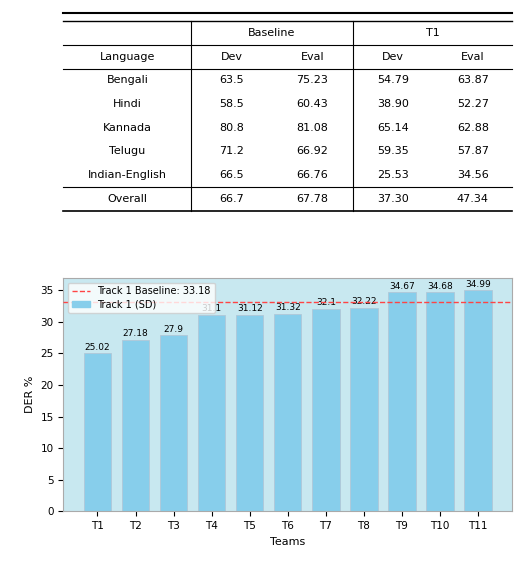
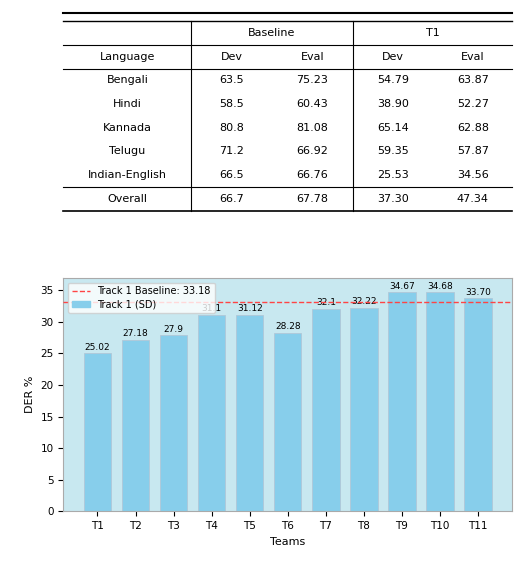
T6: 31.32 -> 28.28
T11: 34.99 -> 33.70
